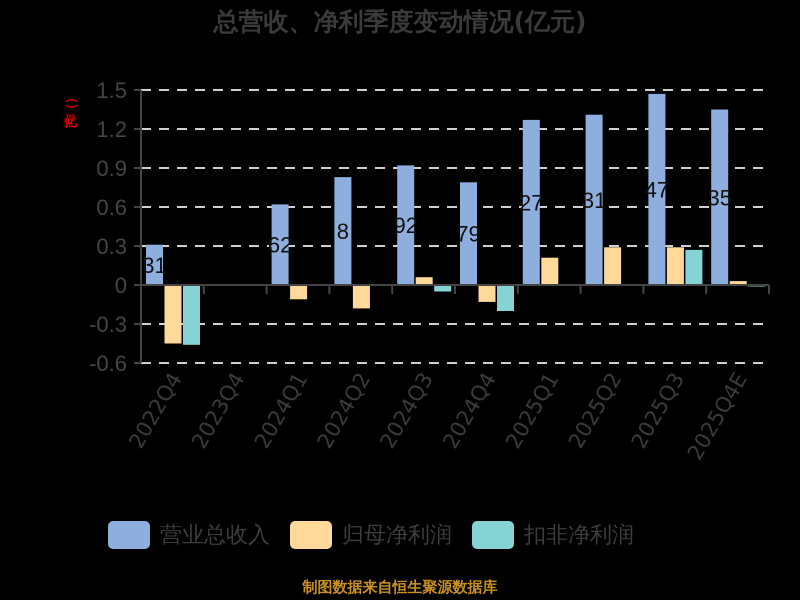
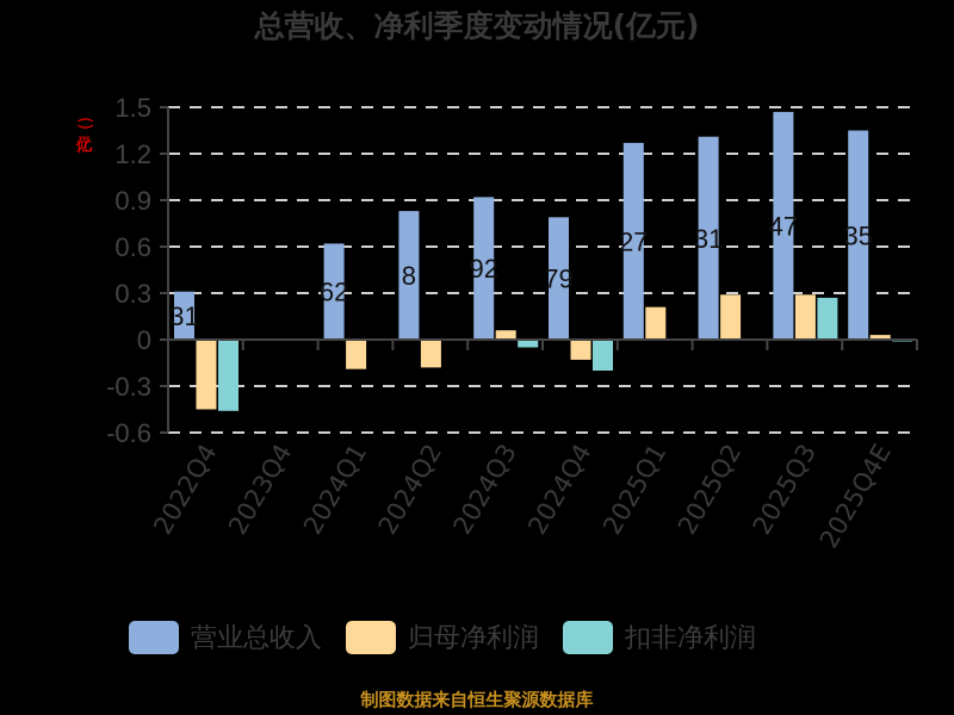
归母净利润/2024Q1: -0.11 -> -0.19
